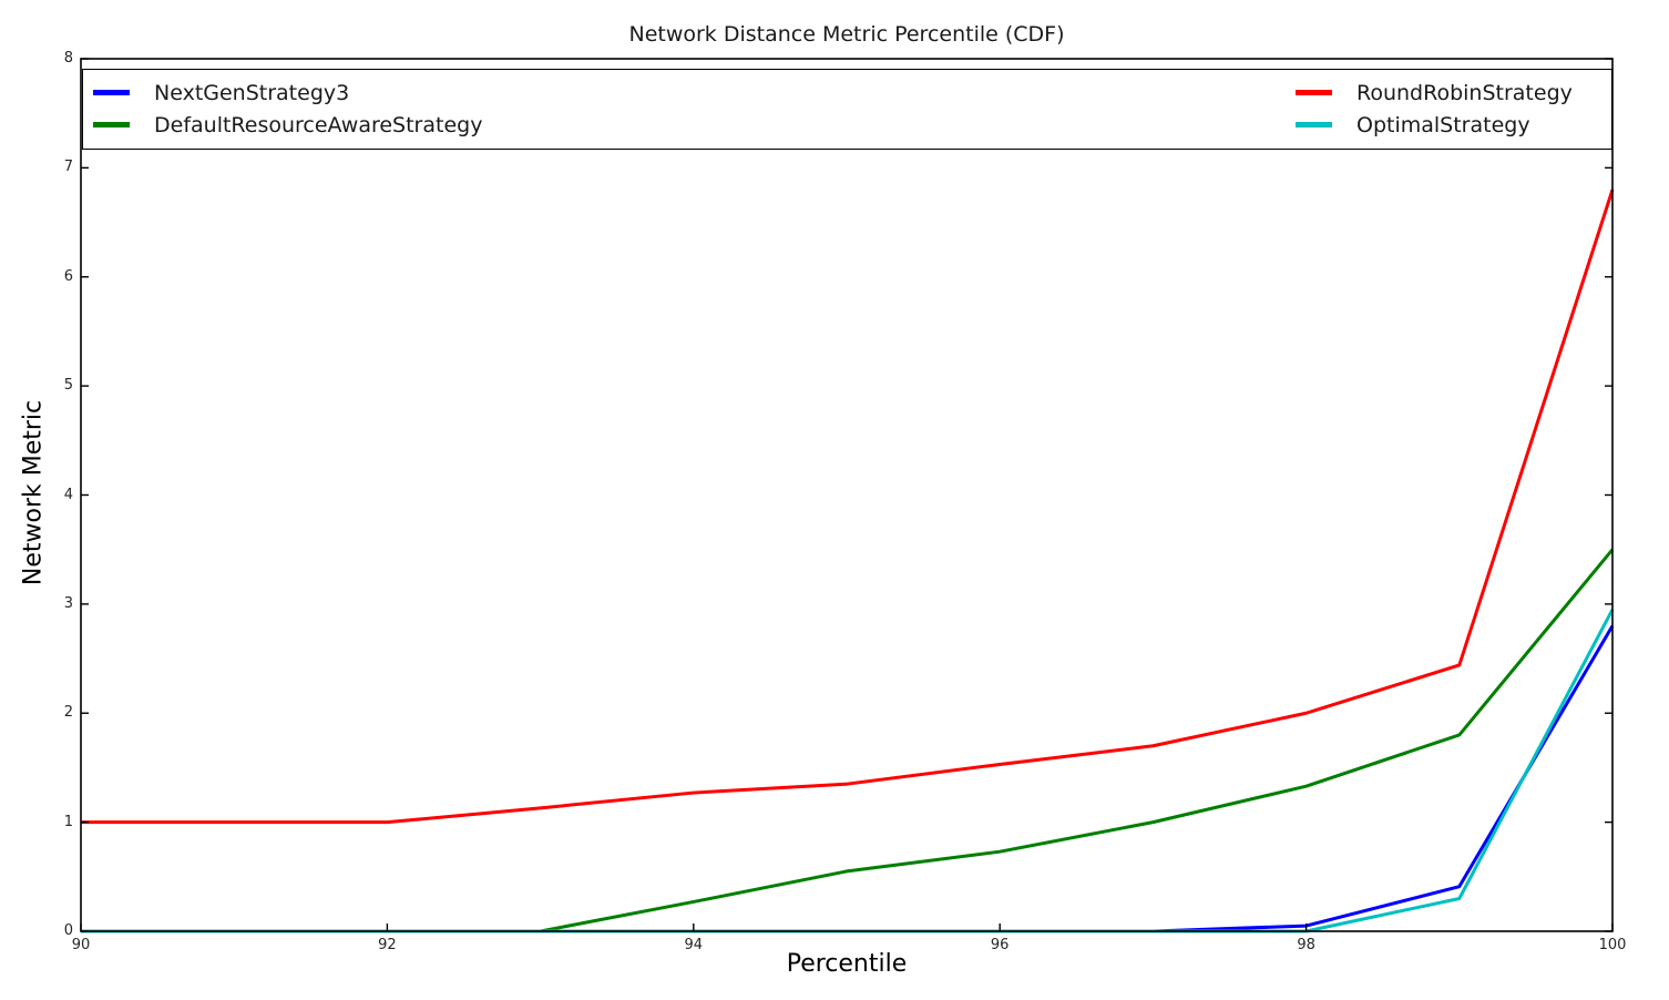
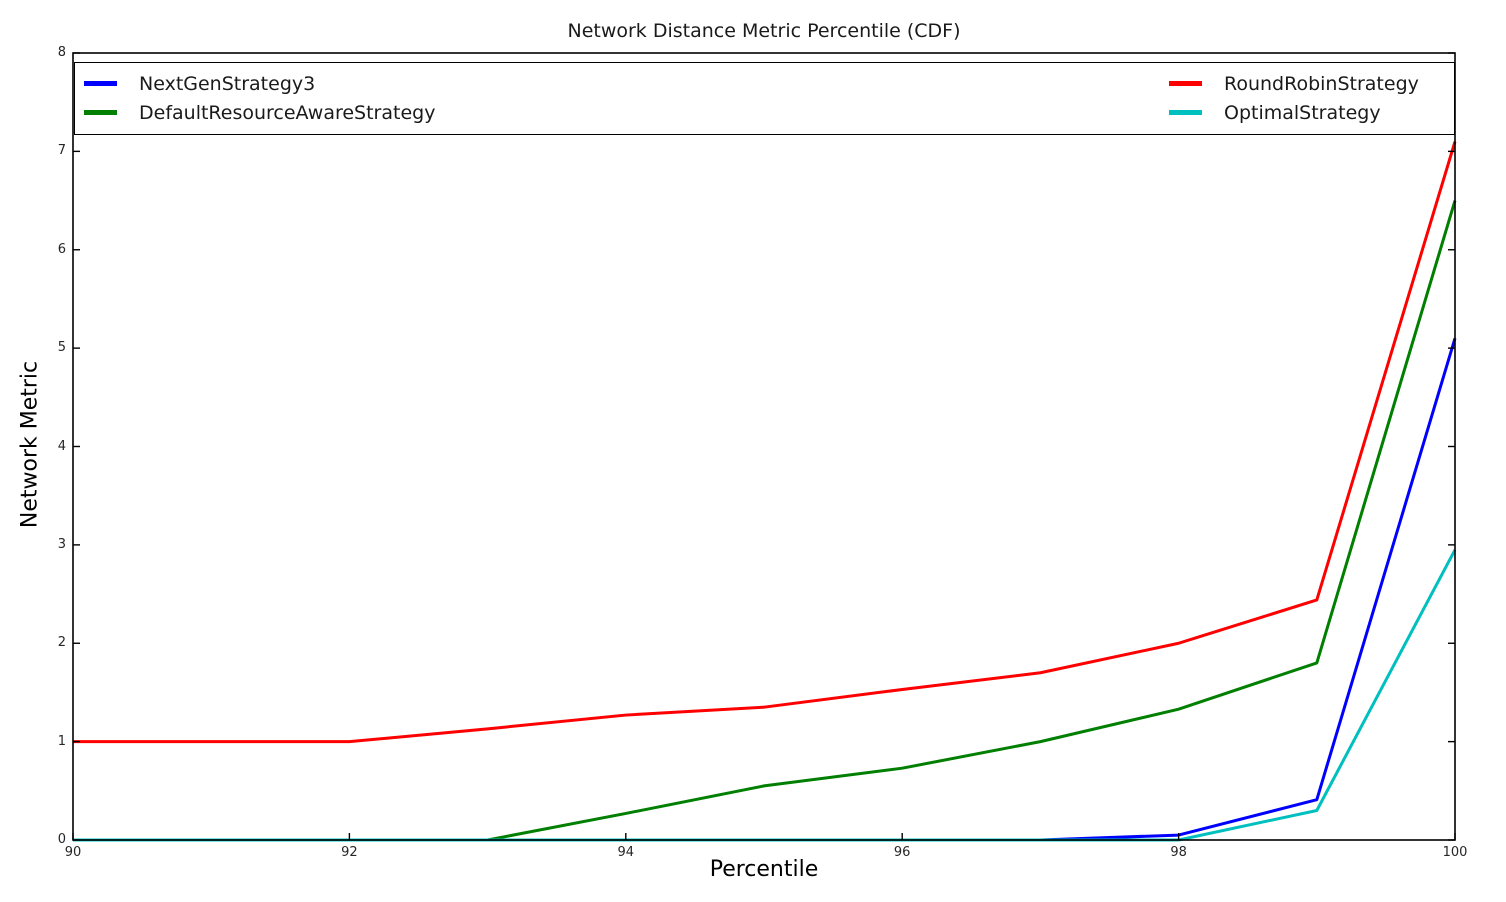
NextGenStrategy3/100: 2.8 -> 5.1
DefaultResourceAwareStrategy/100: 3.5 -> 6.5
RoundRobinStrategy/100: 6.8 -> 7.1
